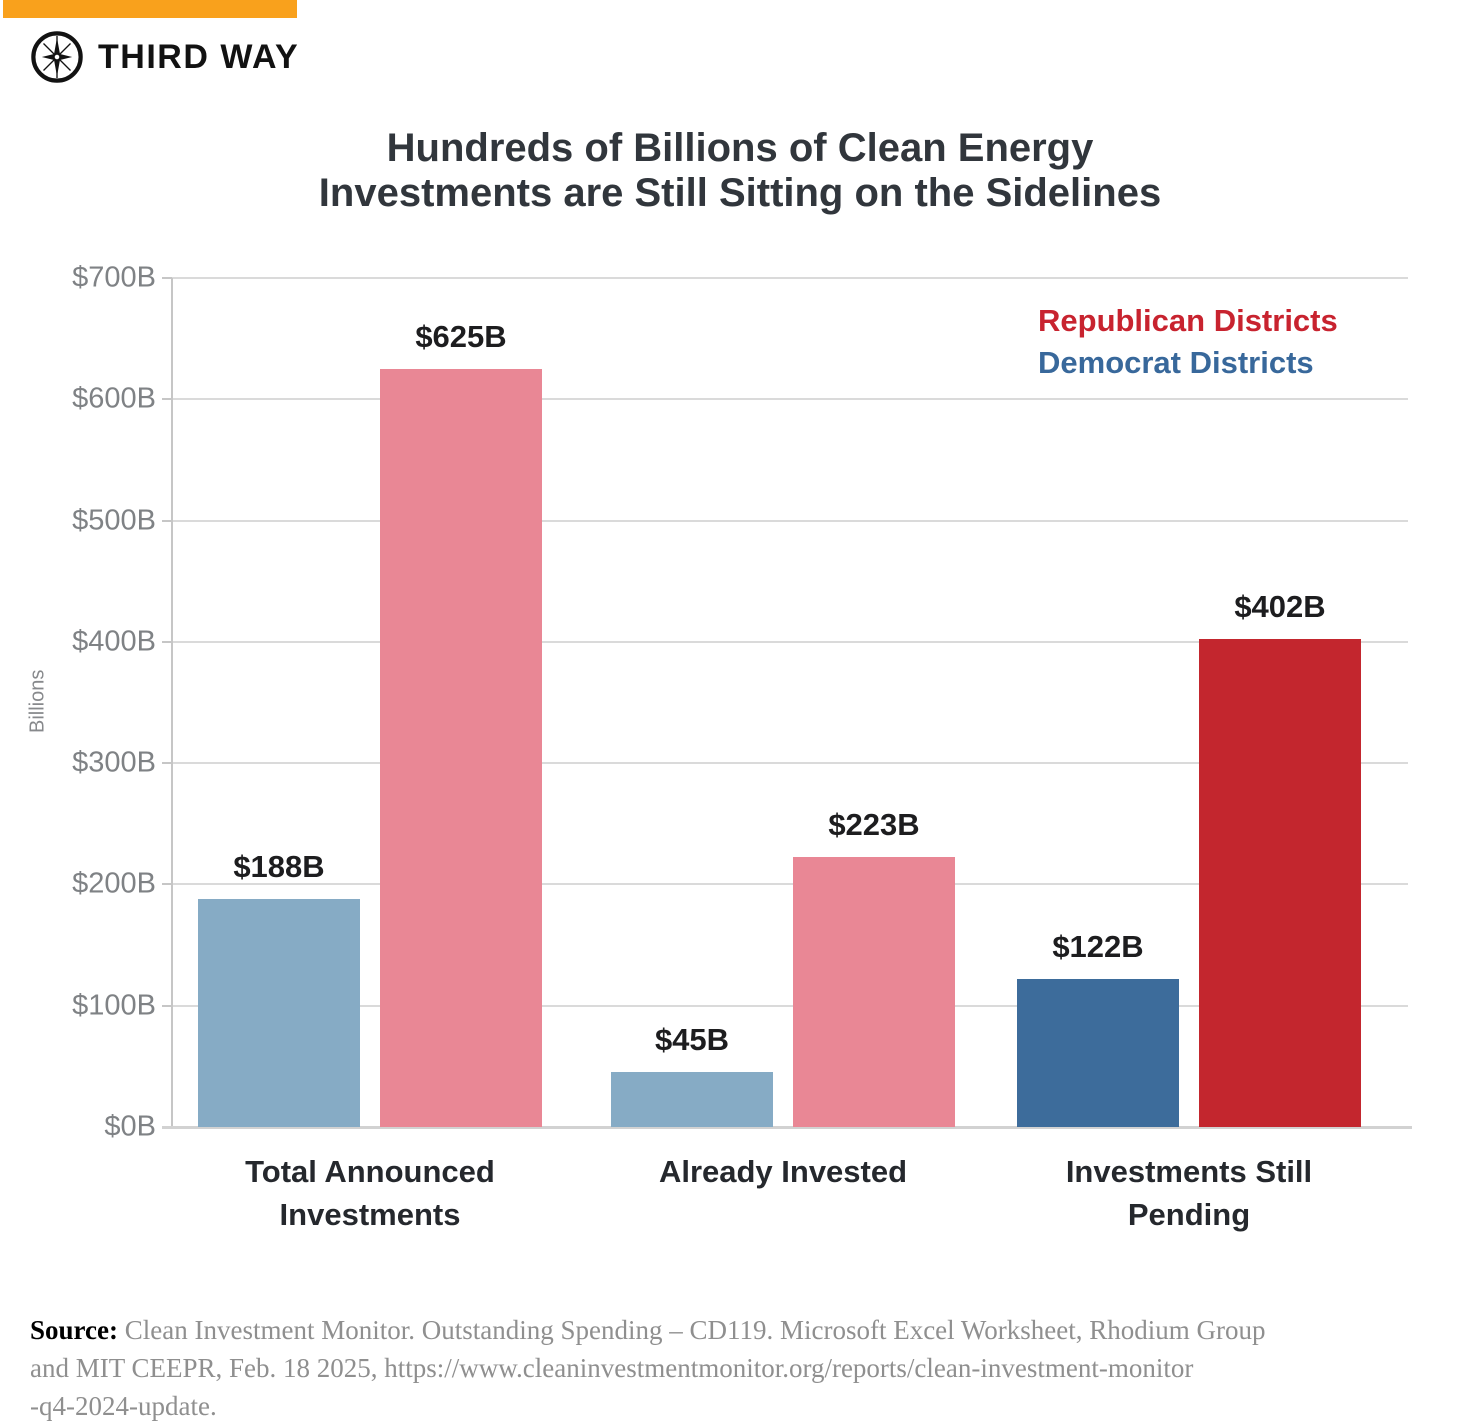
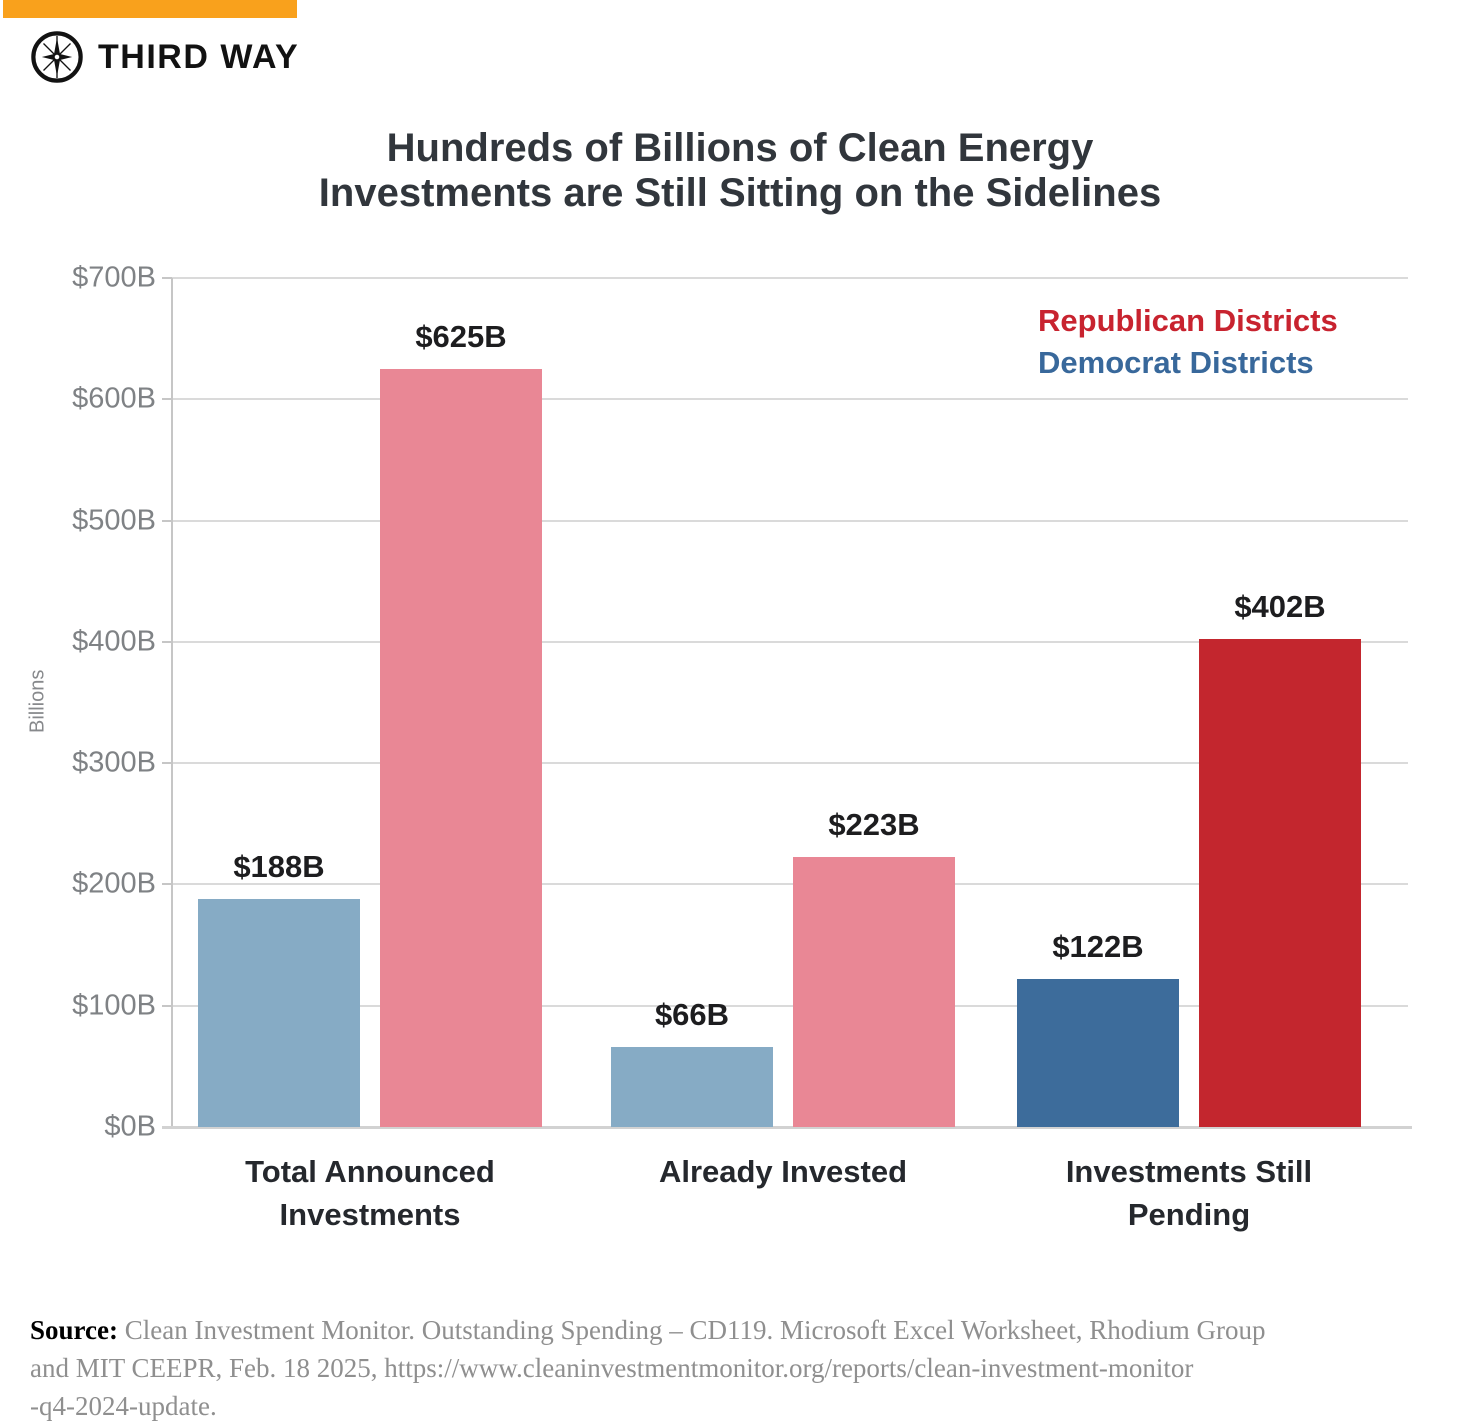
Democrat Districts/Already Invested: $45B -> $66B
